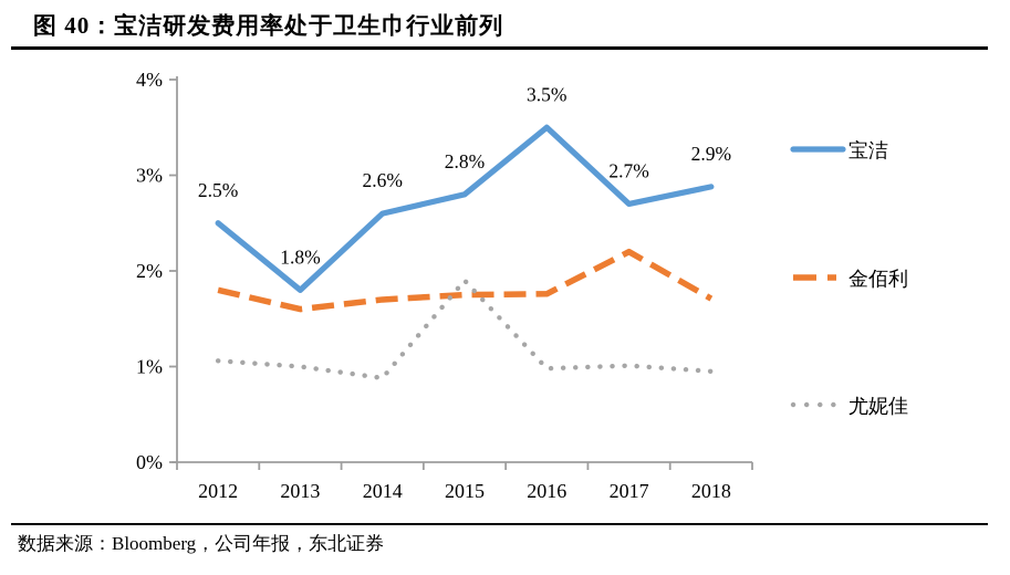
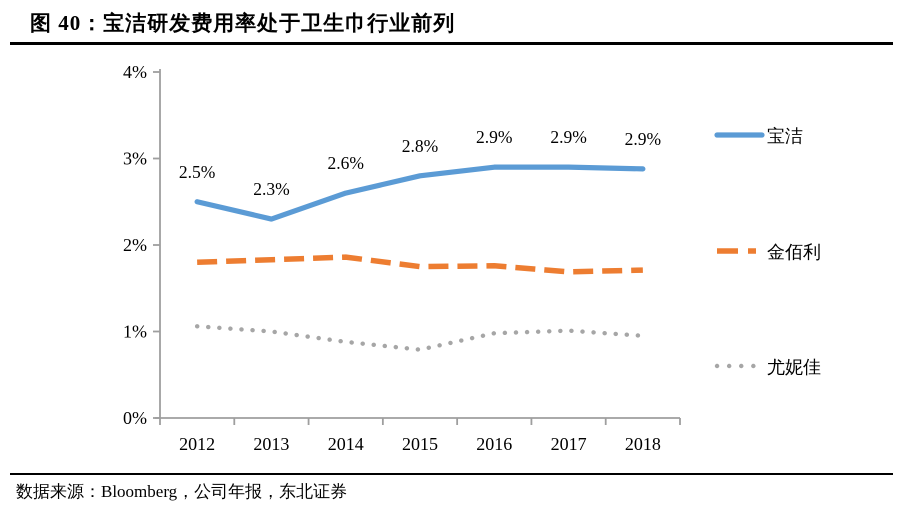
宝洁/2013: 1.8% -> 2.3%
金佰利/2013: 1.6% -> 1.8%
金佰利/2014: 1.7% -> 1.9%
尤妮佳/2015: 1.9% -> 0.8%
宝洁/2016: 3.5% -> 2.9%
宝洁/2017: 2.7% -> 2.9%
金佰利/2017: 2.2% -> 1.7%
